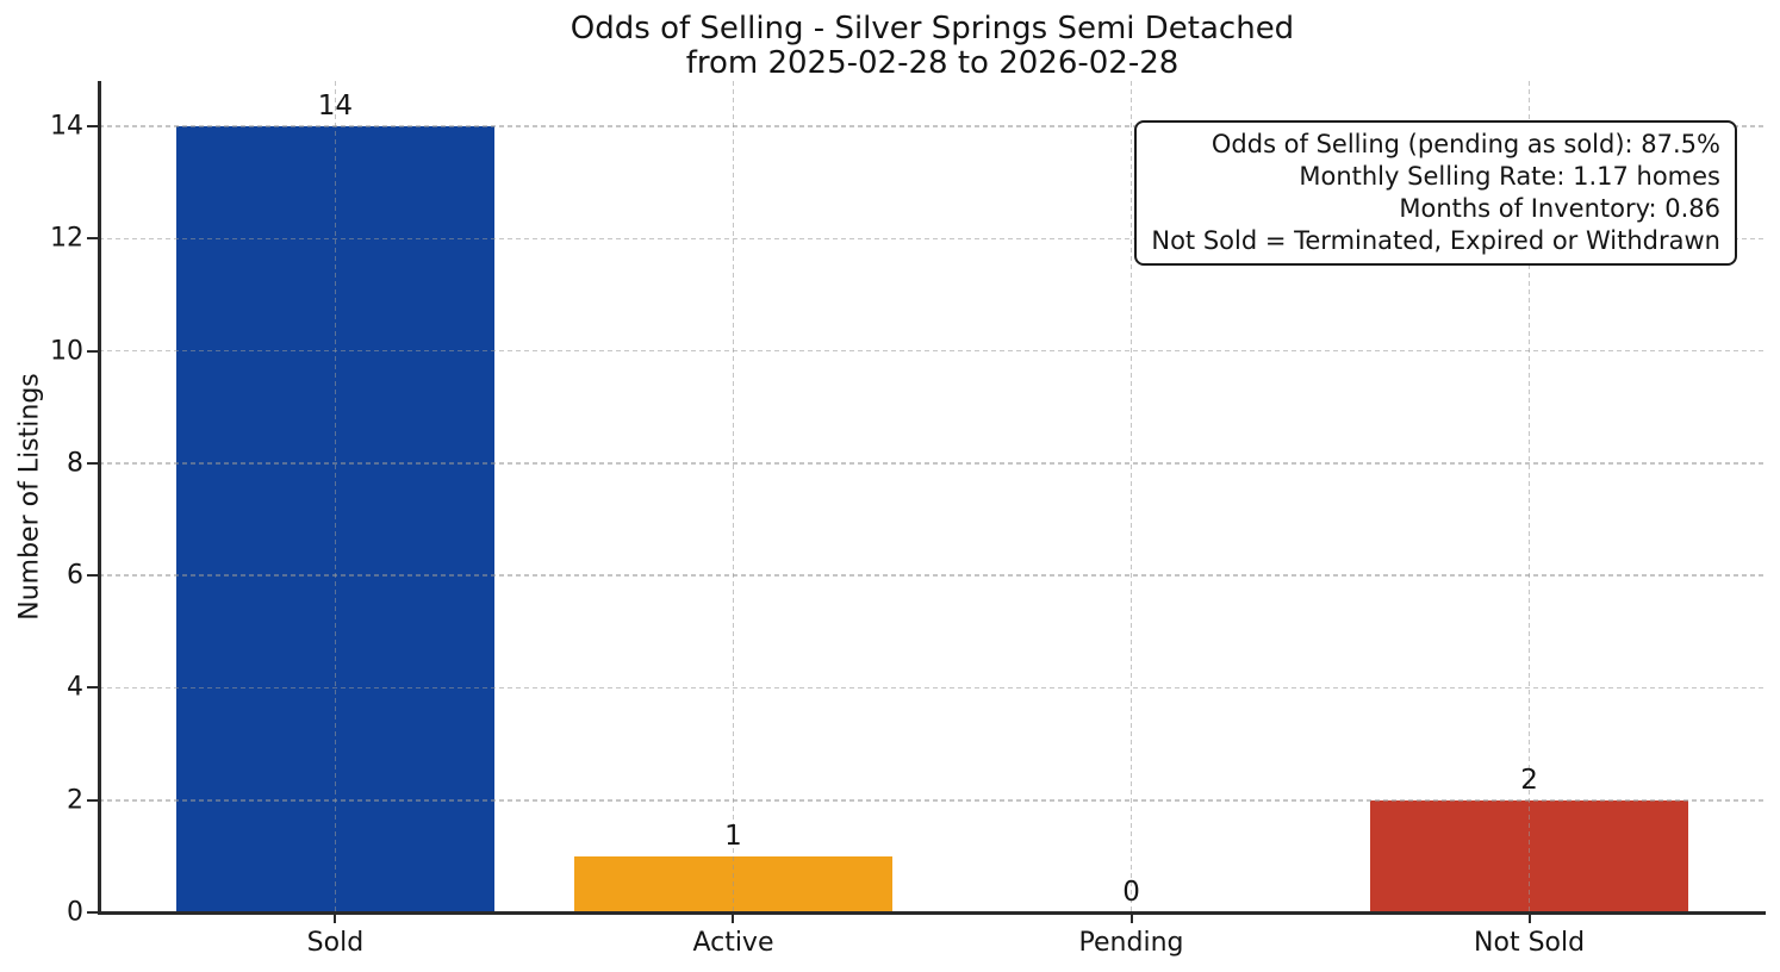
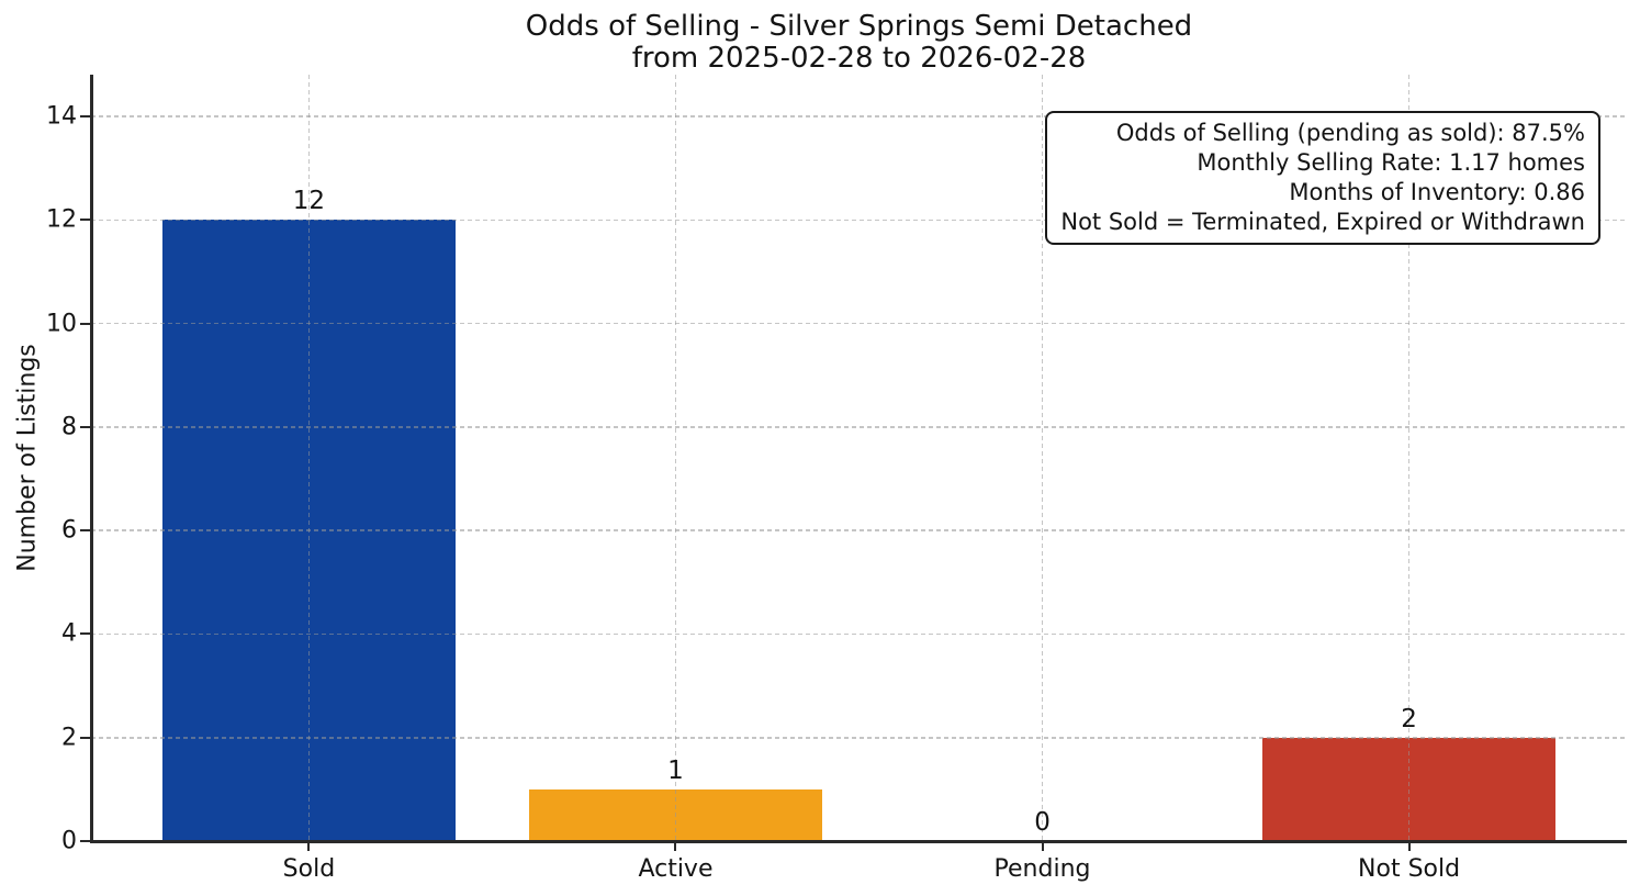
Sold: 14 -> 12
